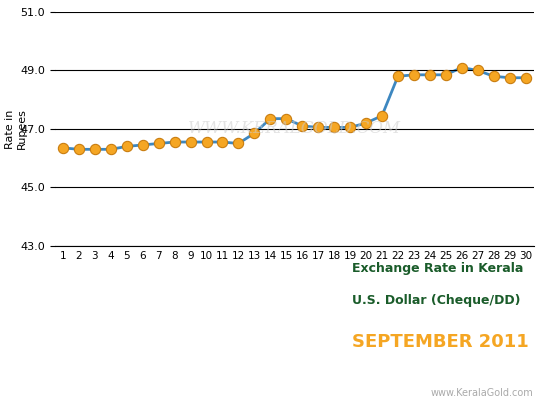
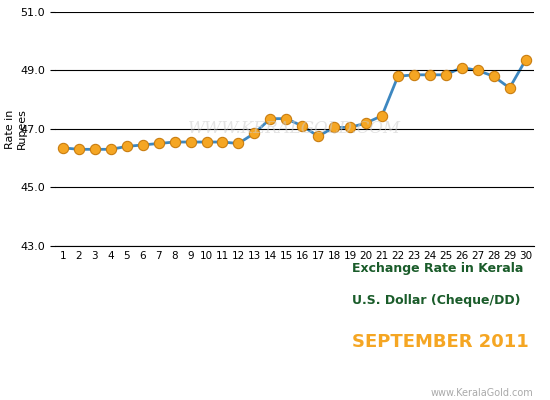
17: 47.05 -> 46.75
29: 48.75 -> 48.40
30: 48.75 -> 49.35
